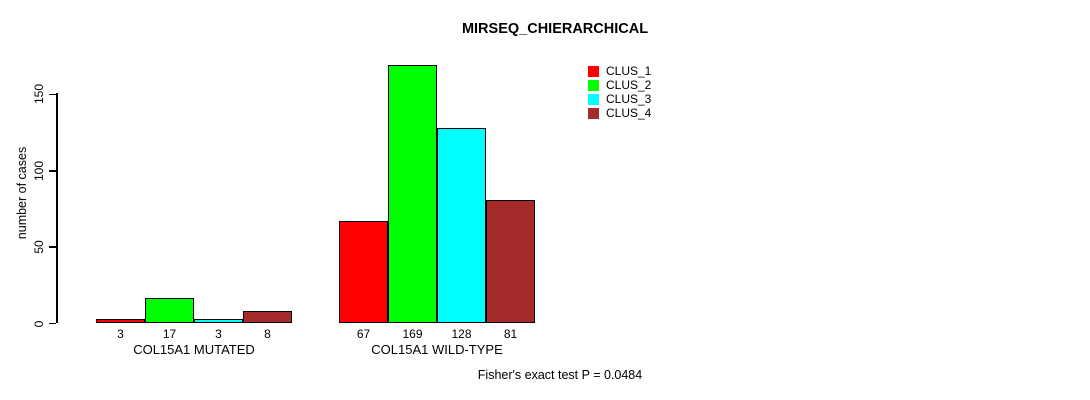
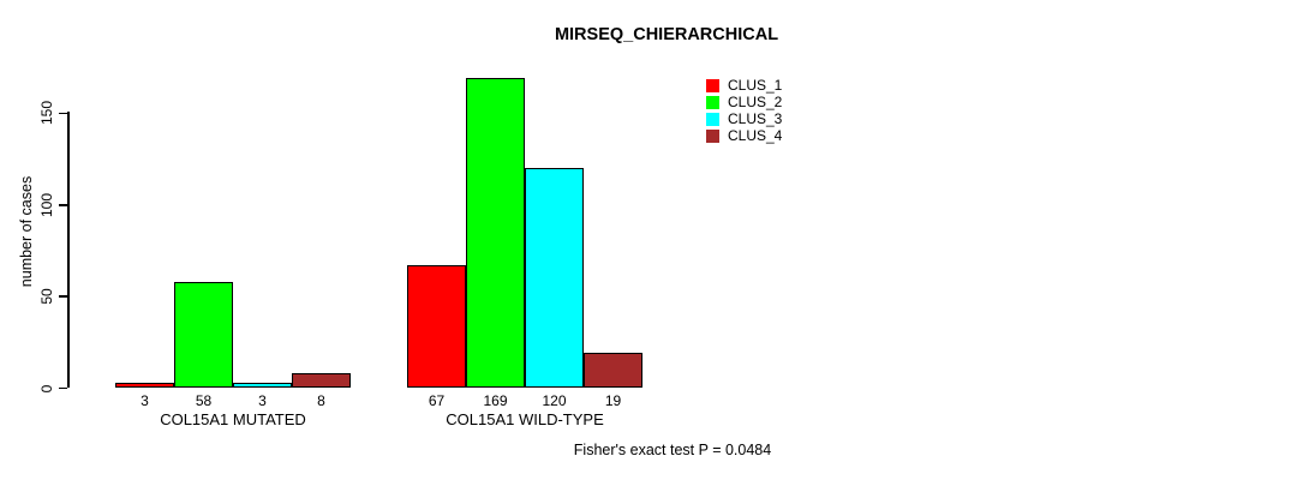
CLUS_2/COL15A1 MUTATED: 17 -> 58
CLUS_3/COL15A1 WILD-TYPE: 128 -> 120
CLUS_4/COL15A1 WILD-TYPE: 81 -> 19
